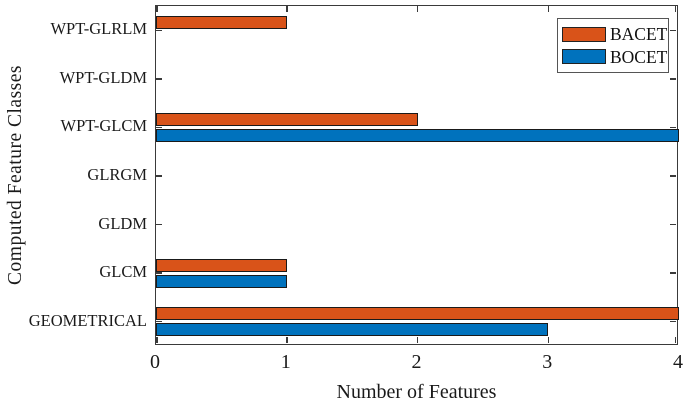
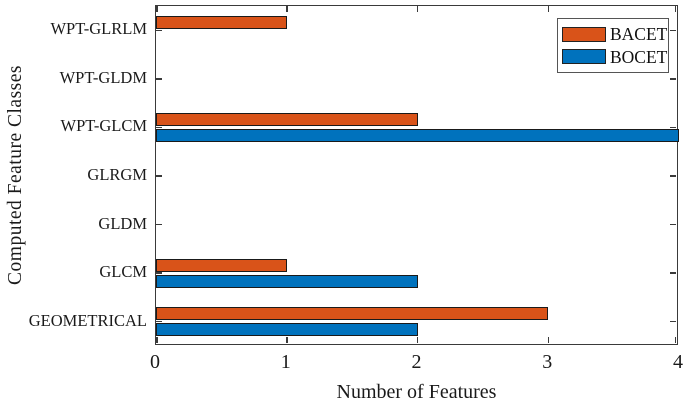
BOCET/GLCM: 1 -> 2
BACET/GEOMETRICAL: 4 -> 3
BOCET/GEOMETRICAL: 3 -> 2
